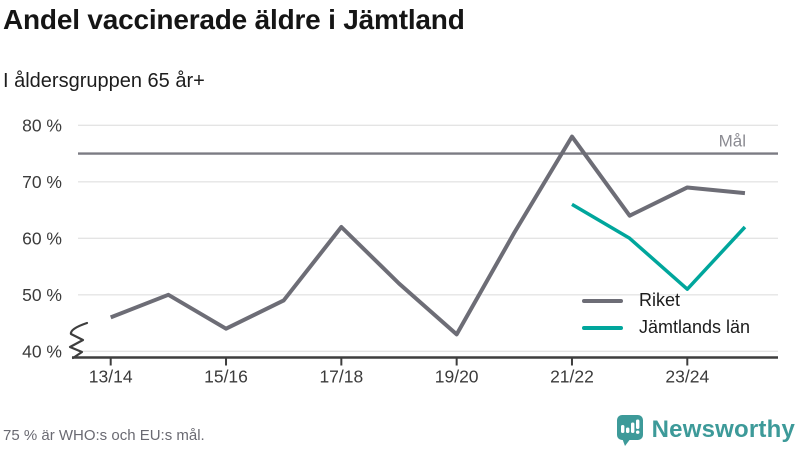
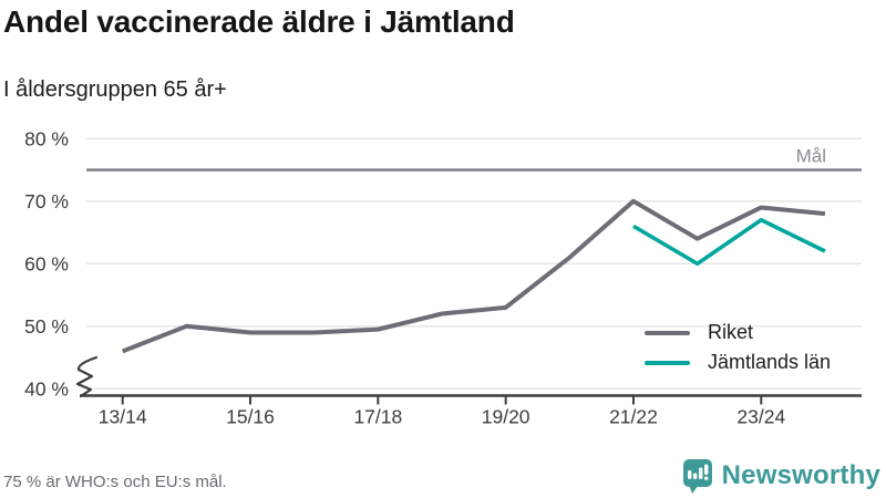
Riket/15/16: 44% -> 49%
Riket/17/18: 62% -> 50%
Riket/19/20: 43% -> 53%
Riket/21/22: 78% -> 70%
Jämtlands län/23/24: 51% -> 67%
